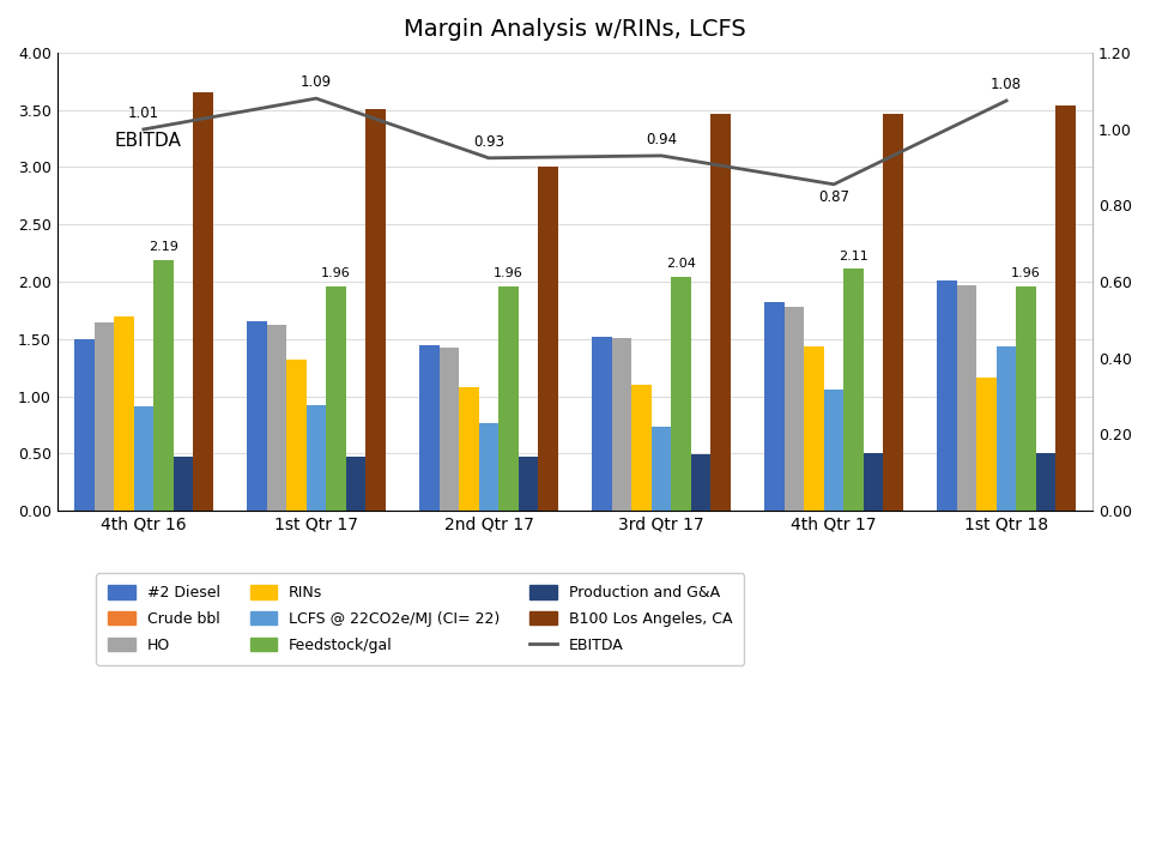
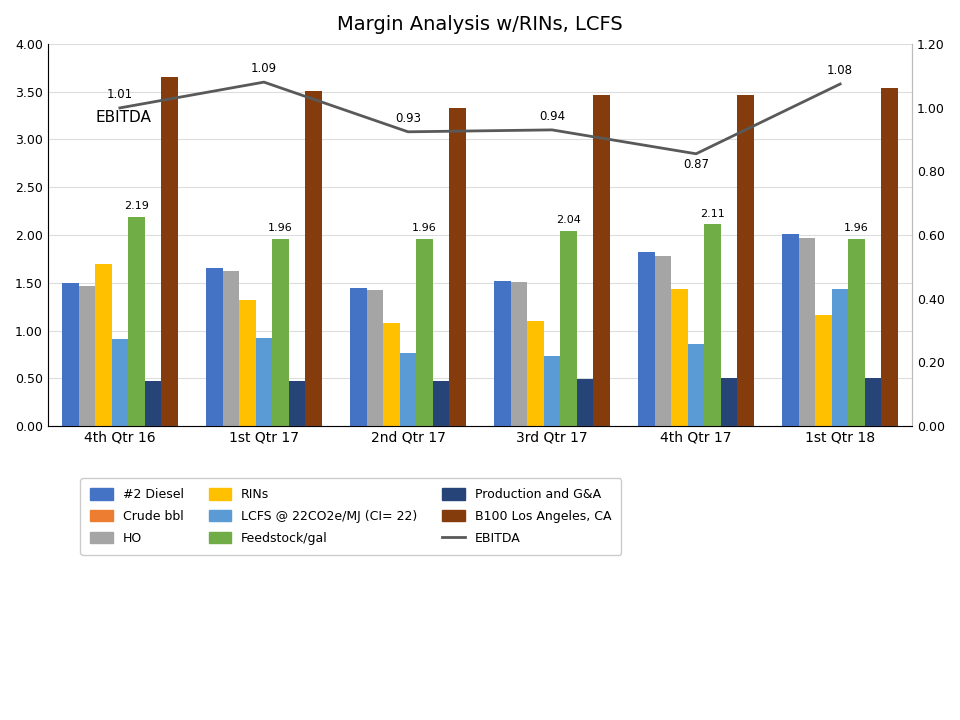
HO/4th Qtr 16: 1.64 -> 1.47
B100 Los Angeles, CA/2nd Qtr 17: 3.00 -> 3.33
LCFS @ 22CO2e/MJ (CI= 22)/4th Qtr 17: 1.06 -> 0.86
